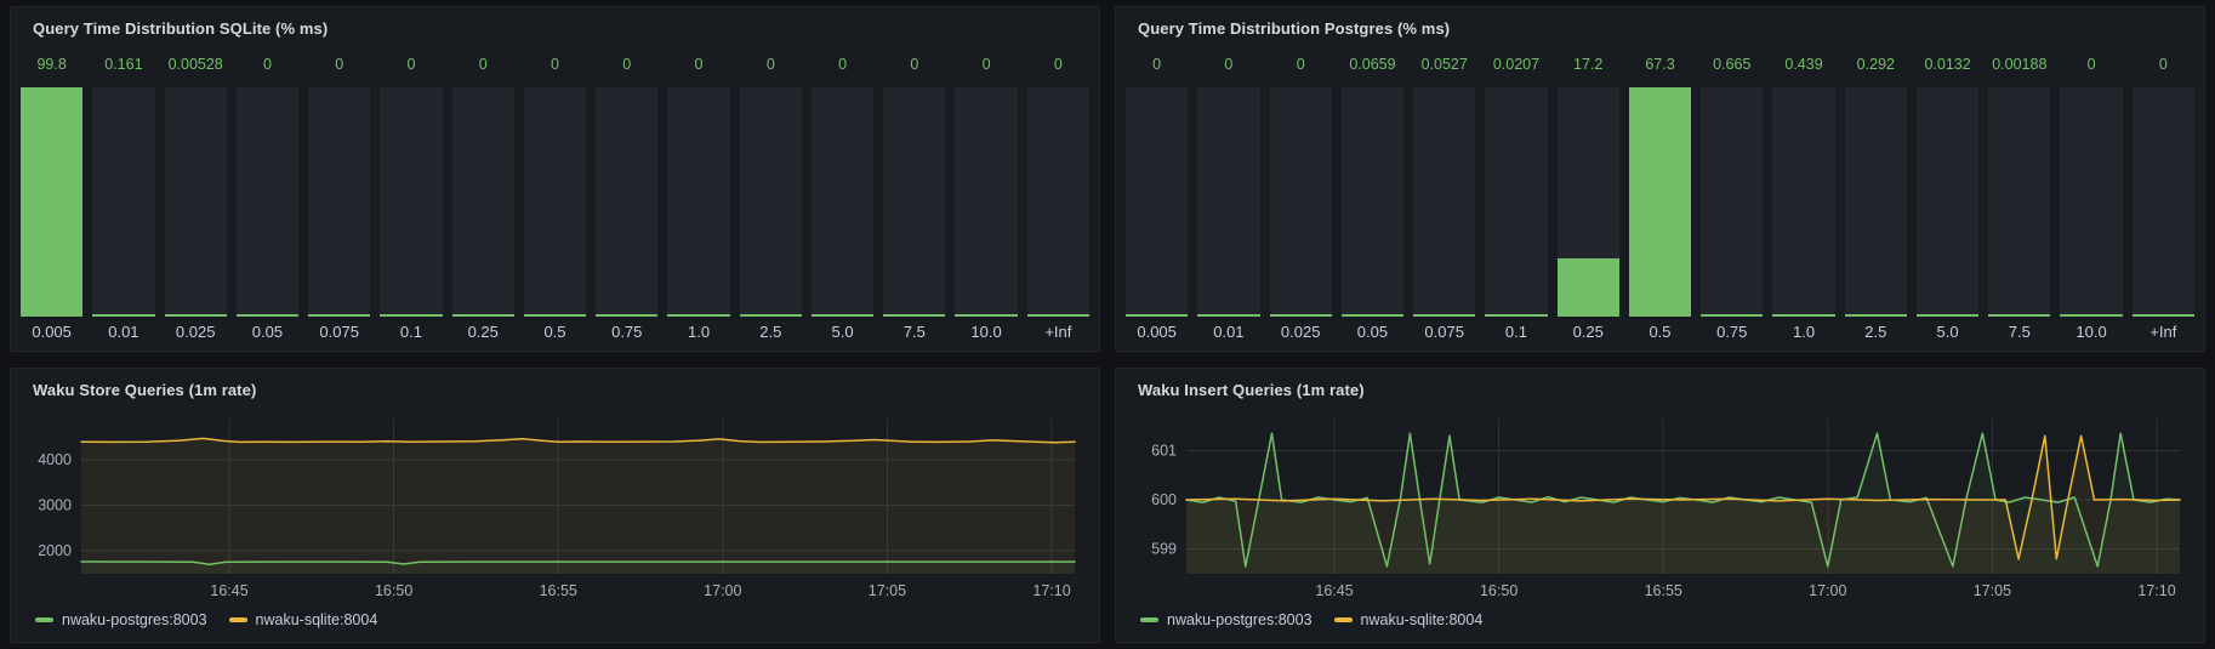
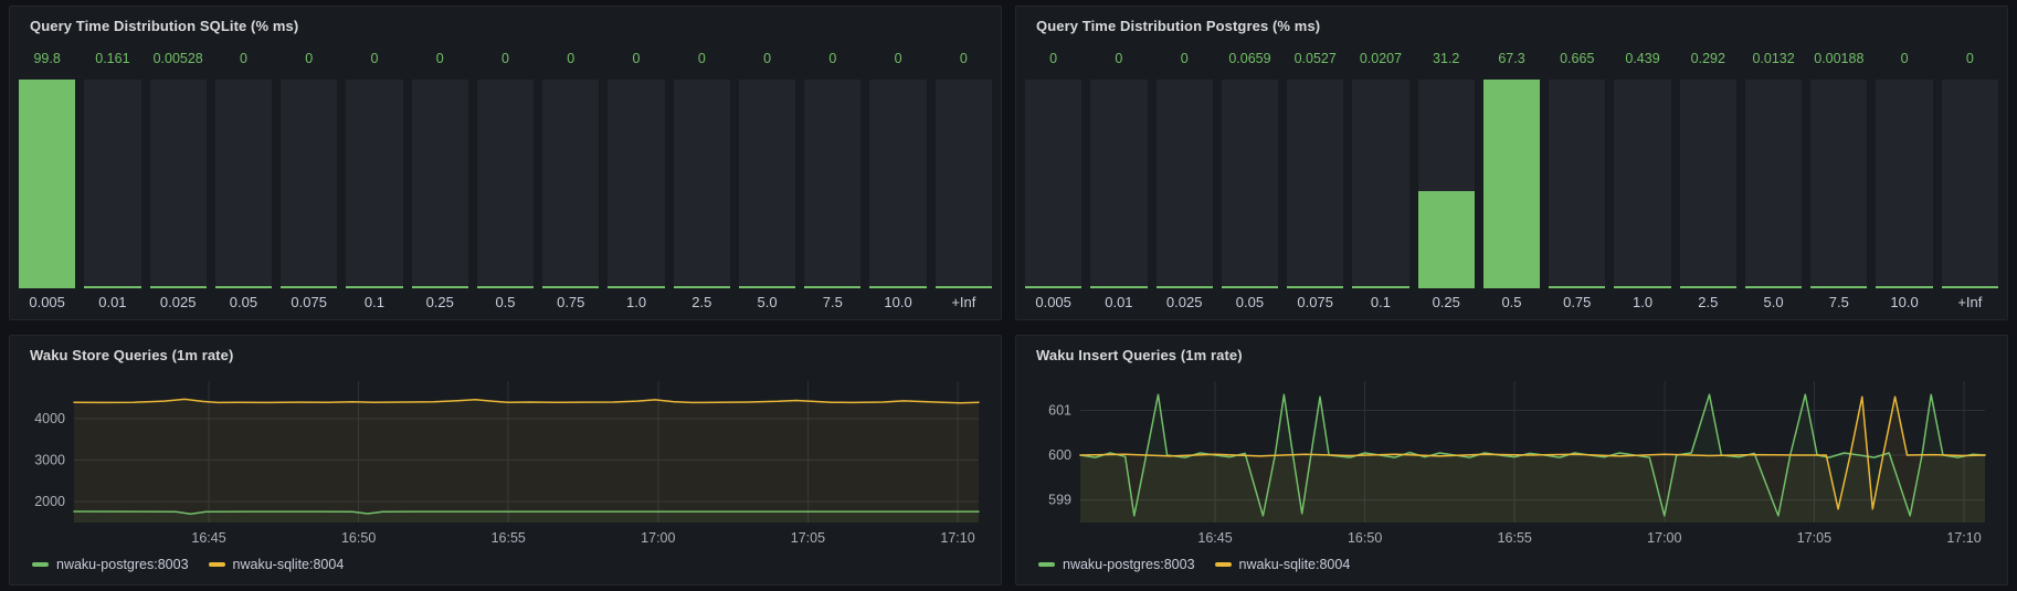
Query Time Distribution Postgres (% ms)/0.25: 17.2 -> 31.2
